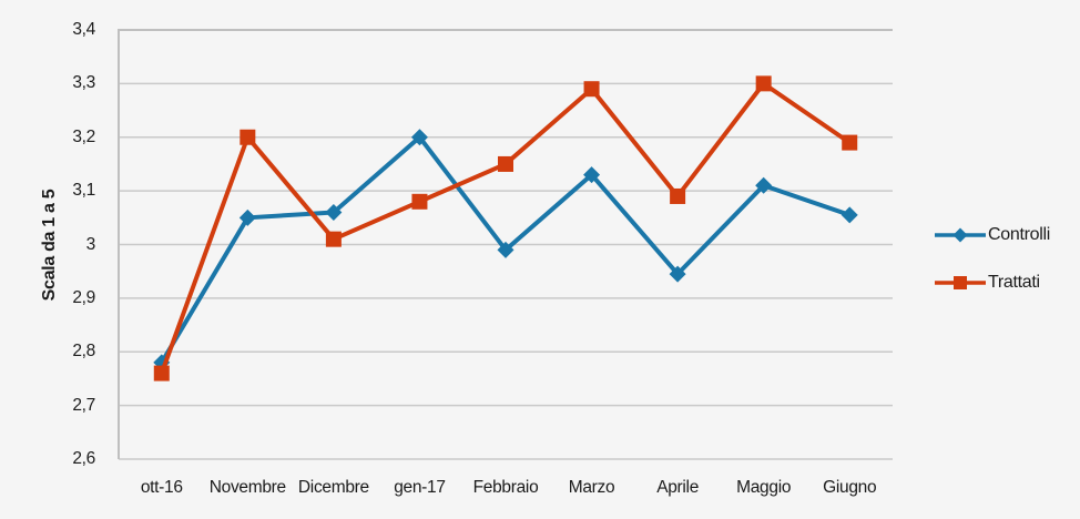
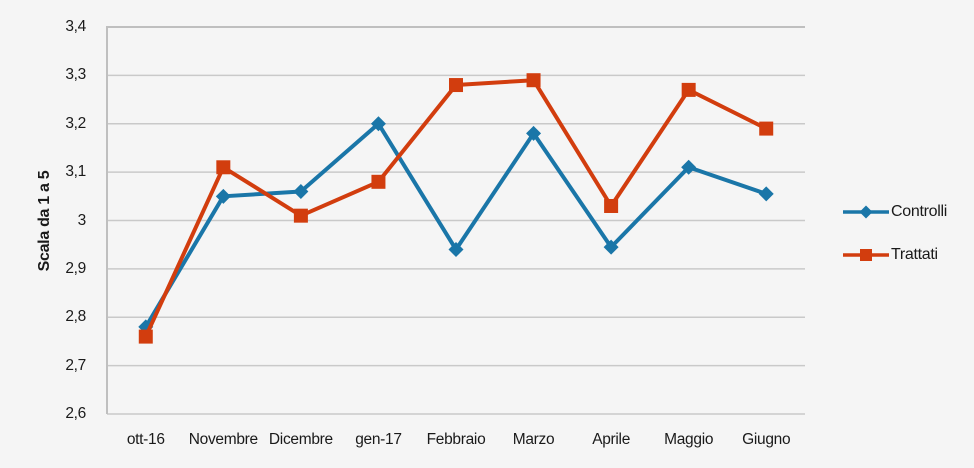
Trattati/Novembre: 3,20 -> 3,11
Controlli/Febbraio: 2,99 -> 2,94
Trattati/Febbraio: 3,15 -> 3,28
Controlli/Marzo: 3,13 -> 3,18
Trattati/Aprile: 3,09 -> 3,03
Trattati/Maggio: 3,30 -> 3,27
